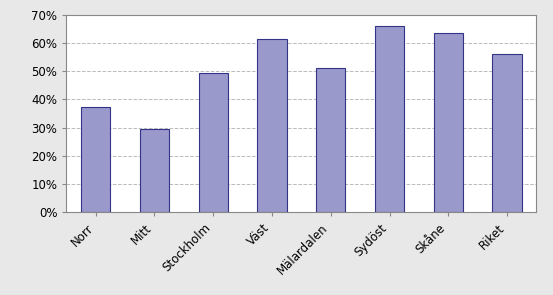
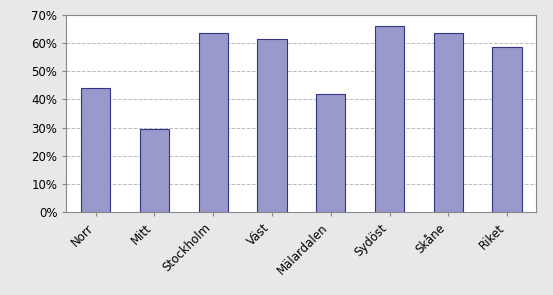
Norr: 37.5% -> 44.0%
Stockholm: 49.5% -> 63.5%
Mälardalen: 51.0% -> 42.0%
Riket: 56.0% -> 58.5%
